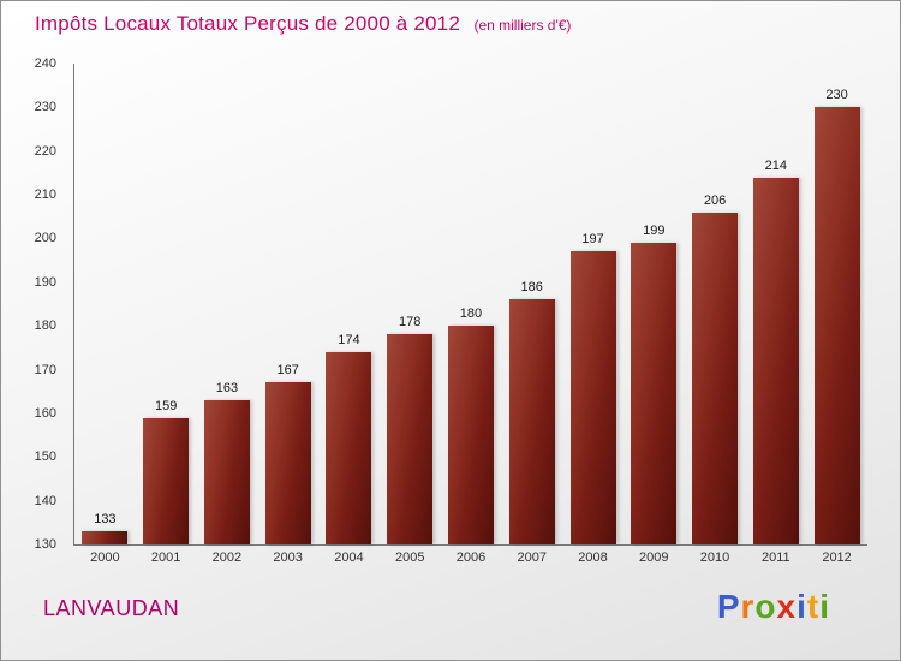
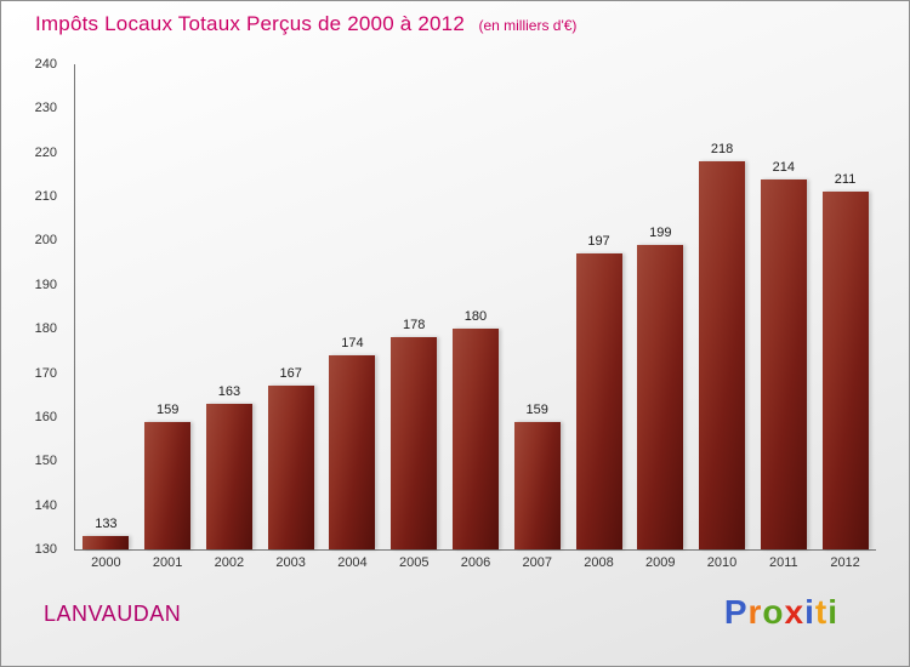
2007: 186 -> 159
2010: 206 -> 218
2012: 230 -> 211
